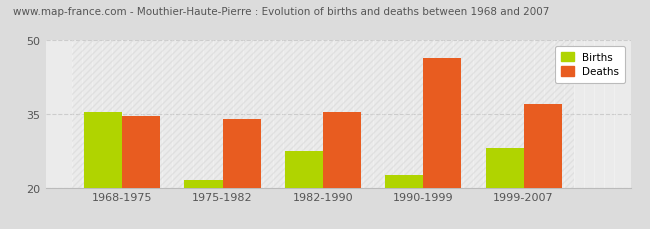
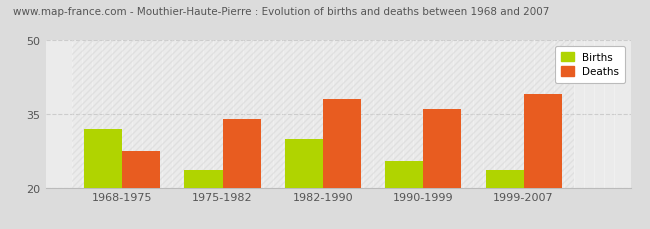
Births/1968-1975: 35.5 -> 32.0
Deaths/1968-1975: 34.5 -> 27.5
Births/1975-1982: 21.5 -> 23.5
Births/1982-1990: 27.5 -> 30.0
Deaths/1982-1990: 35.5 -> 38.0
Births/1990-1999: 22.5 -> 25.5
Deaths/1990-1999: 46.5 -> 36.0
Births/1999-2007: 28.0 -> 23.5
Deaths/1999-2007: 37.0 -> 39.0
